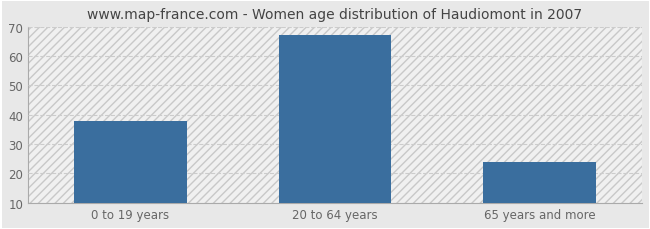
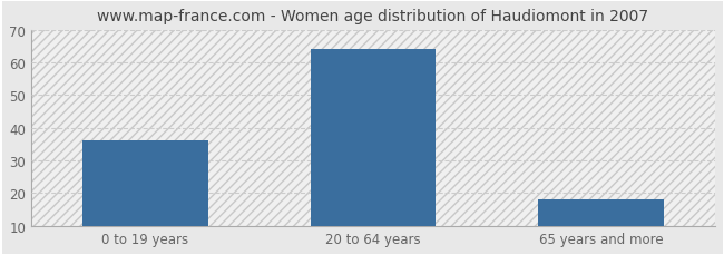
0 to 19 years: 38 -> 36
20 to 64 years: 67 -> 64
65 years and more: 24 -> 18
